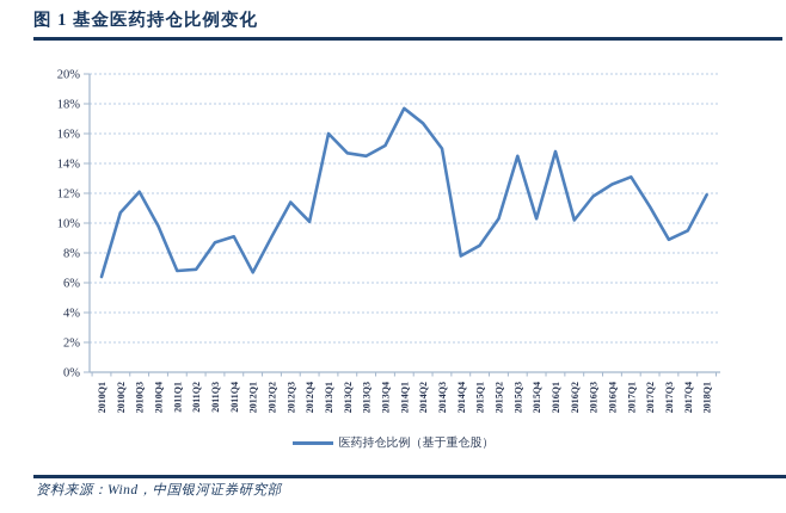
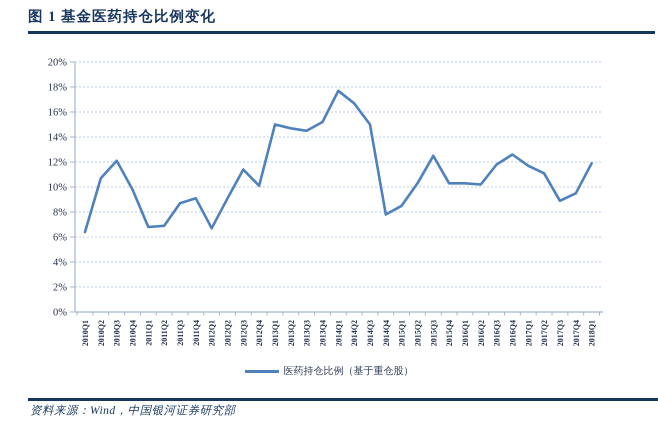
2013Q1: 16.0% -> 15.0%
2015Q3: 14.5% -> 12.5%
2016Q1: 14.8% -> 10.3%
2017Q1: 13.1% -> 11.7%
